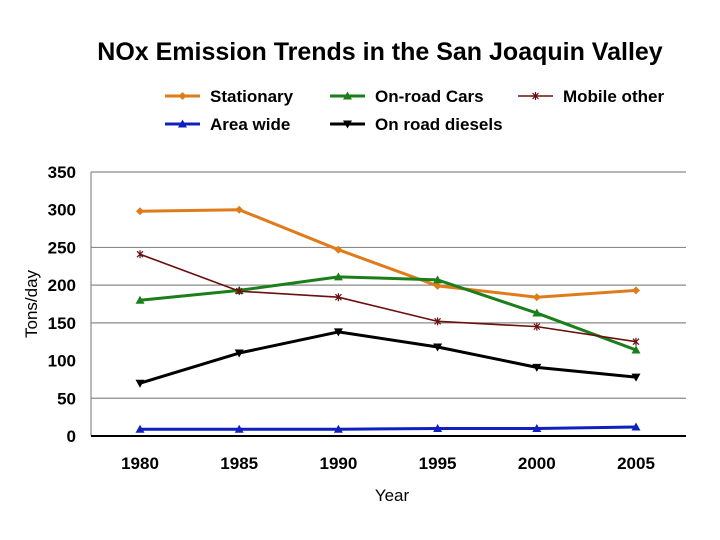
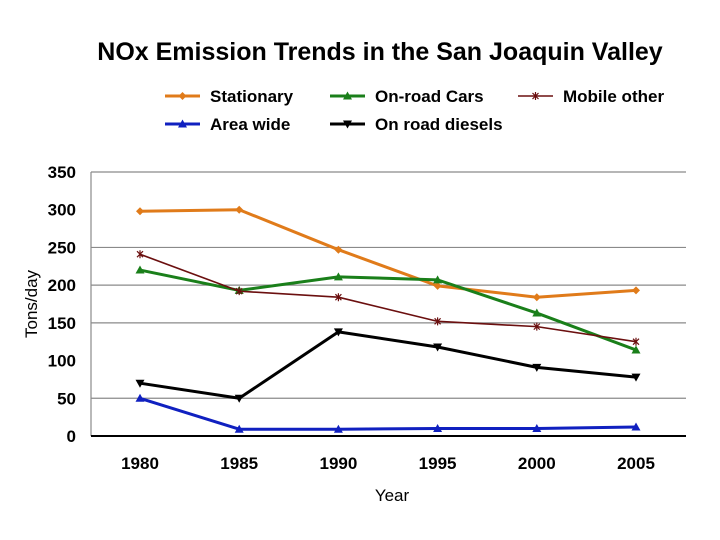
On-road Cars/1980: 180 -> 220
Area wide/1980: 10 -> 50
On road diesels/1985: 110 -> 50
